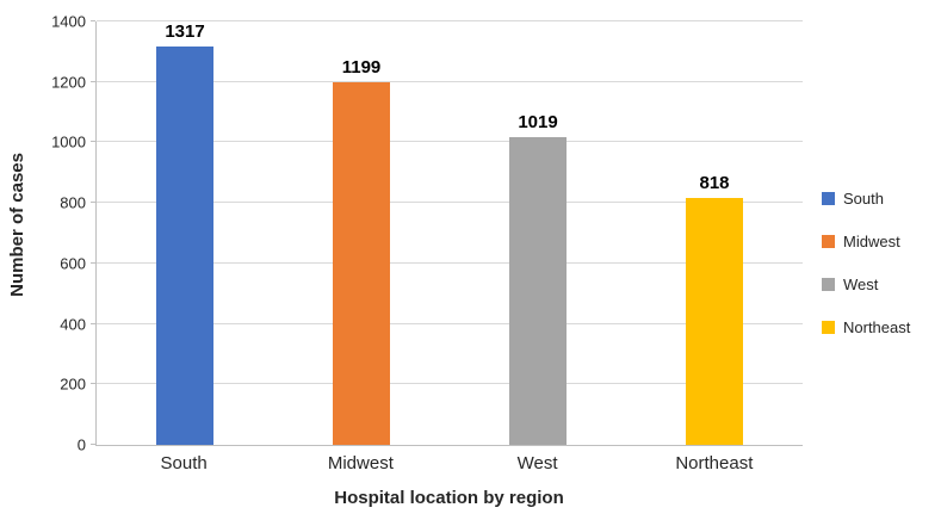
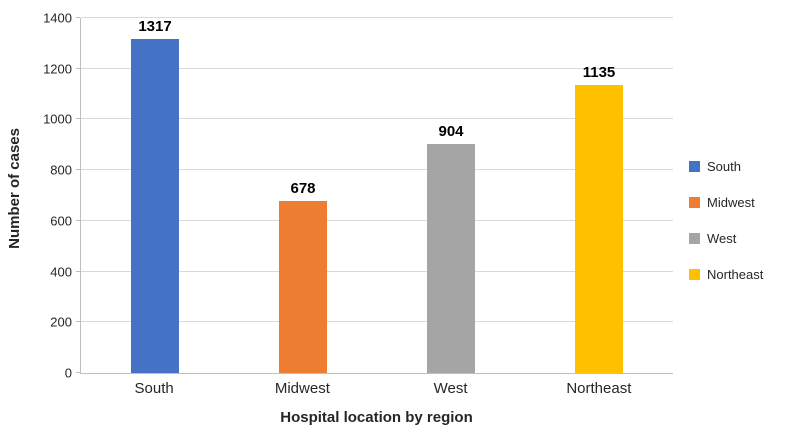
Midwest: 1199 -> 678
West: 1019 -> 904
Northeast: 818 -> 1135
